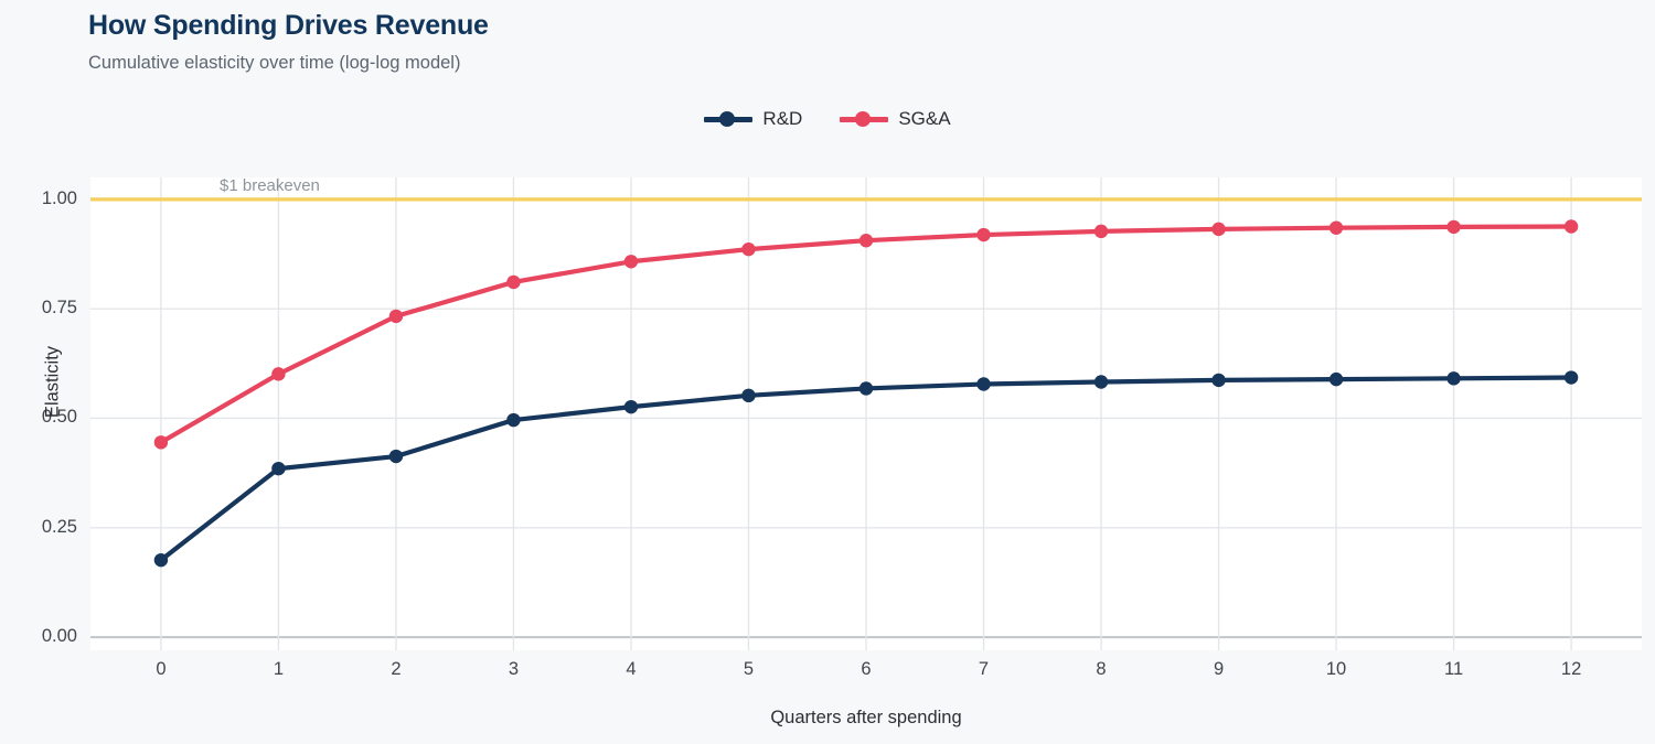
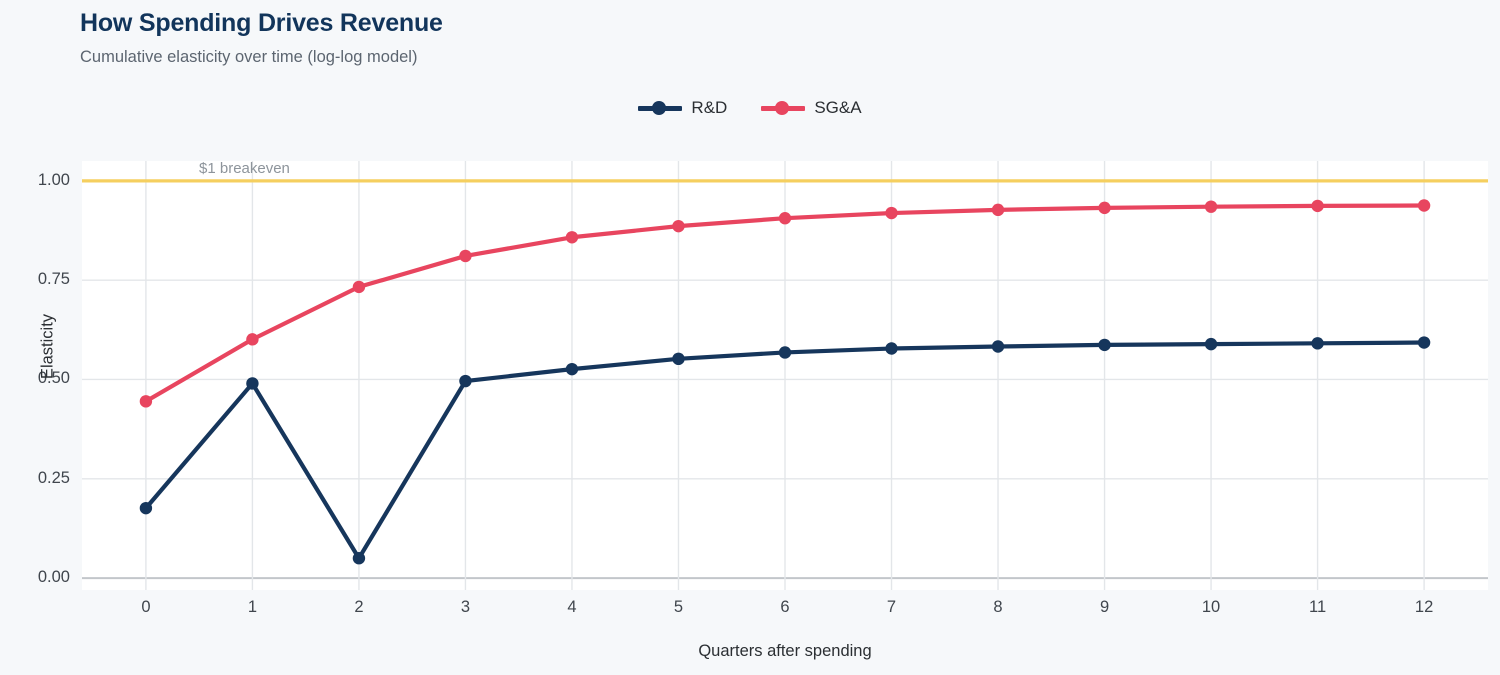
R&D/1: 0.39 -> 0.49
R&D/2: 0.41 -> 0.05
